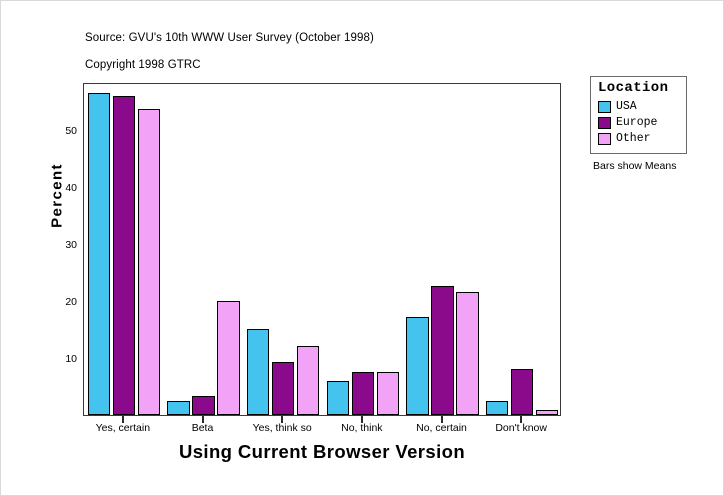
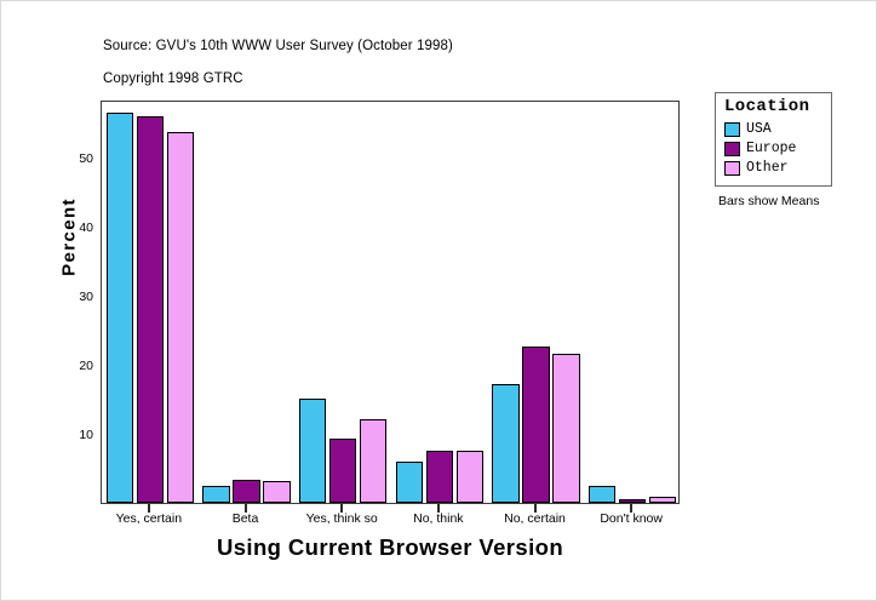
Other/Beta: 20 -> 3
Europe/Don't know: 8 -> 1
